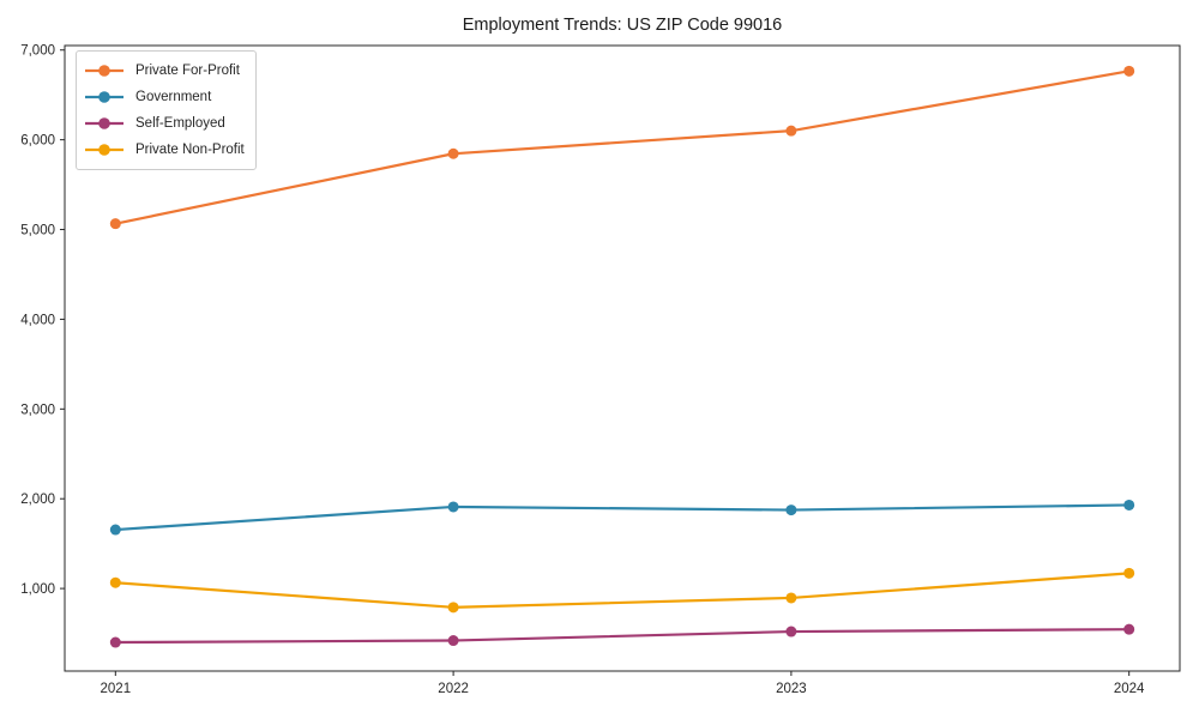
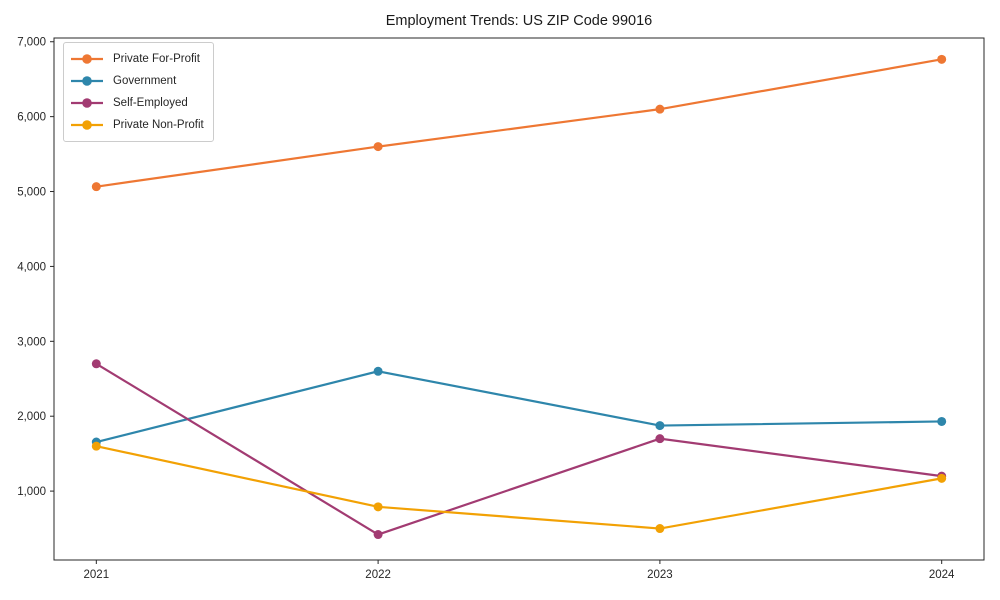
Self-Employed/2021: 400 -> 2700
Private Non-Profit/2021: 1100 -> 1600
Private For-Profit/2022: 5800 -> 5600
Government/2022: 1900 -> 2600
Self-Employed/2023: 500 -> 1700
Private Non-Profit/2023: 900 -> 500
Self-Employed/2024: 500 -> 1200
